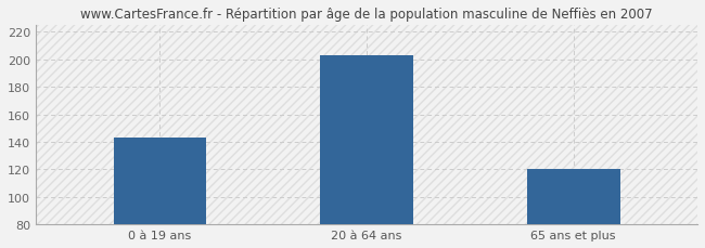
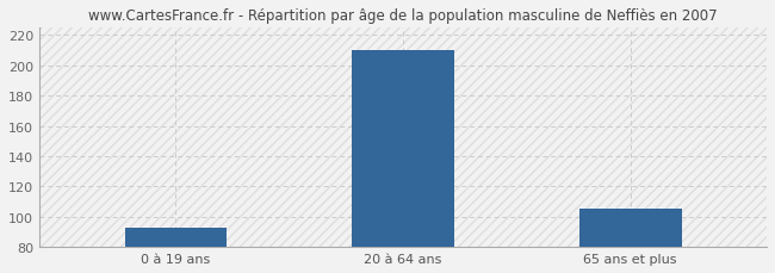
0 à 19 ans: 143 -> 93
20 à 64 ans: 203 -> 210
65 ans et plus: 120 -> 105
